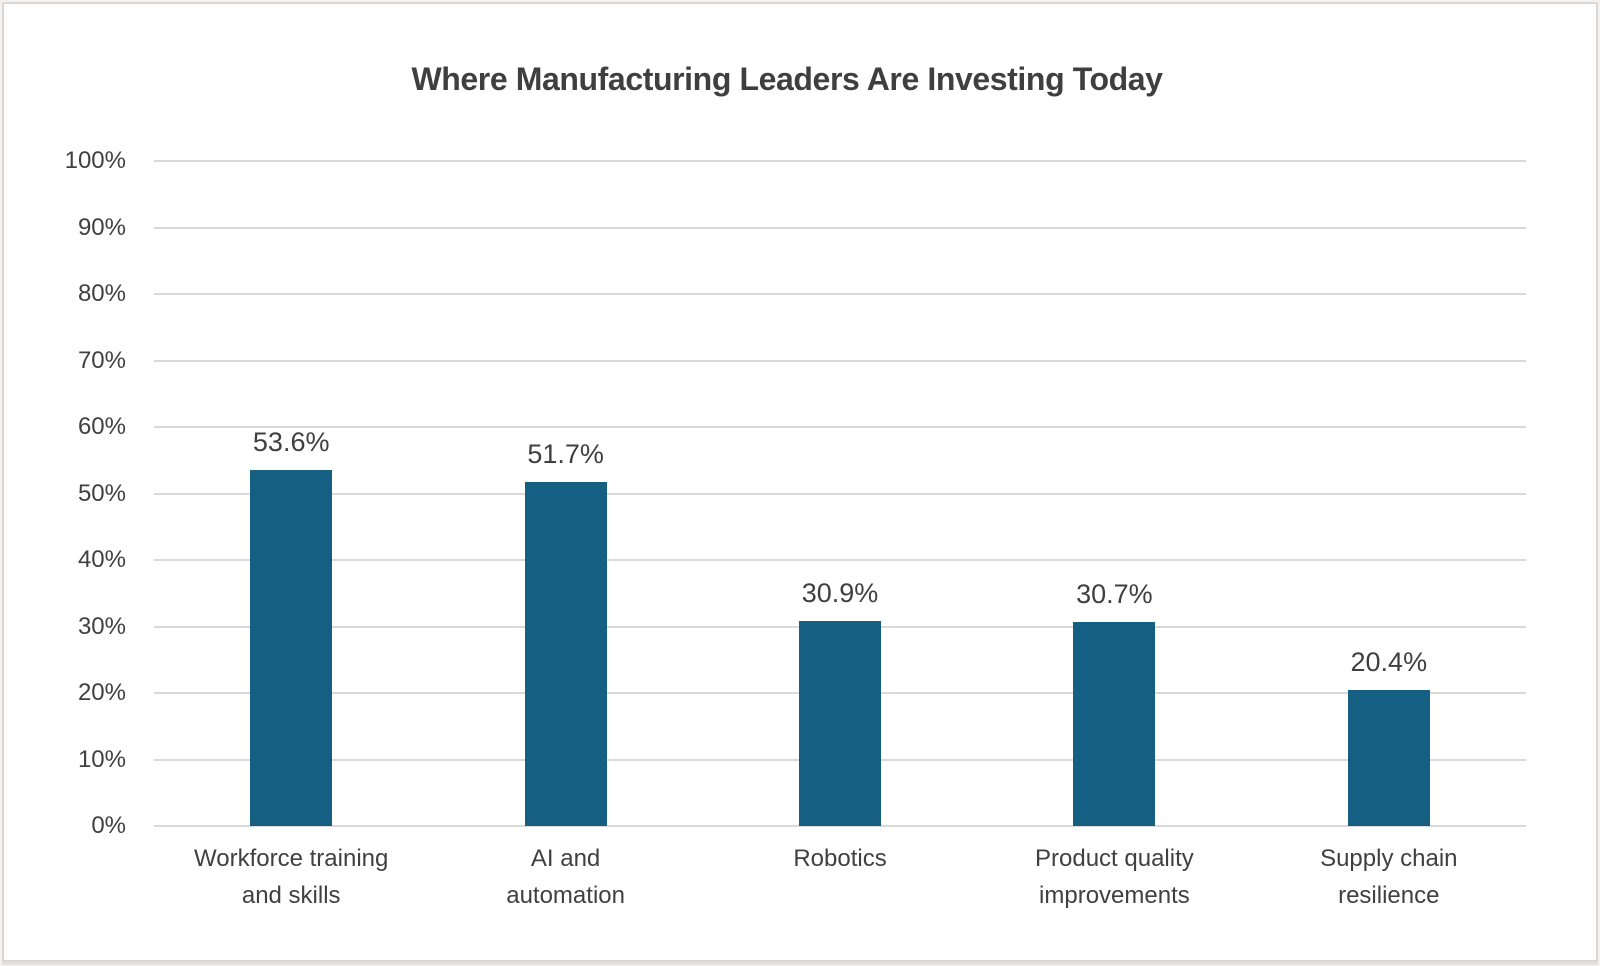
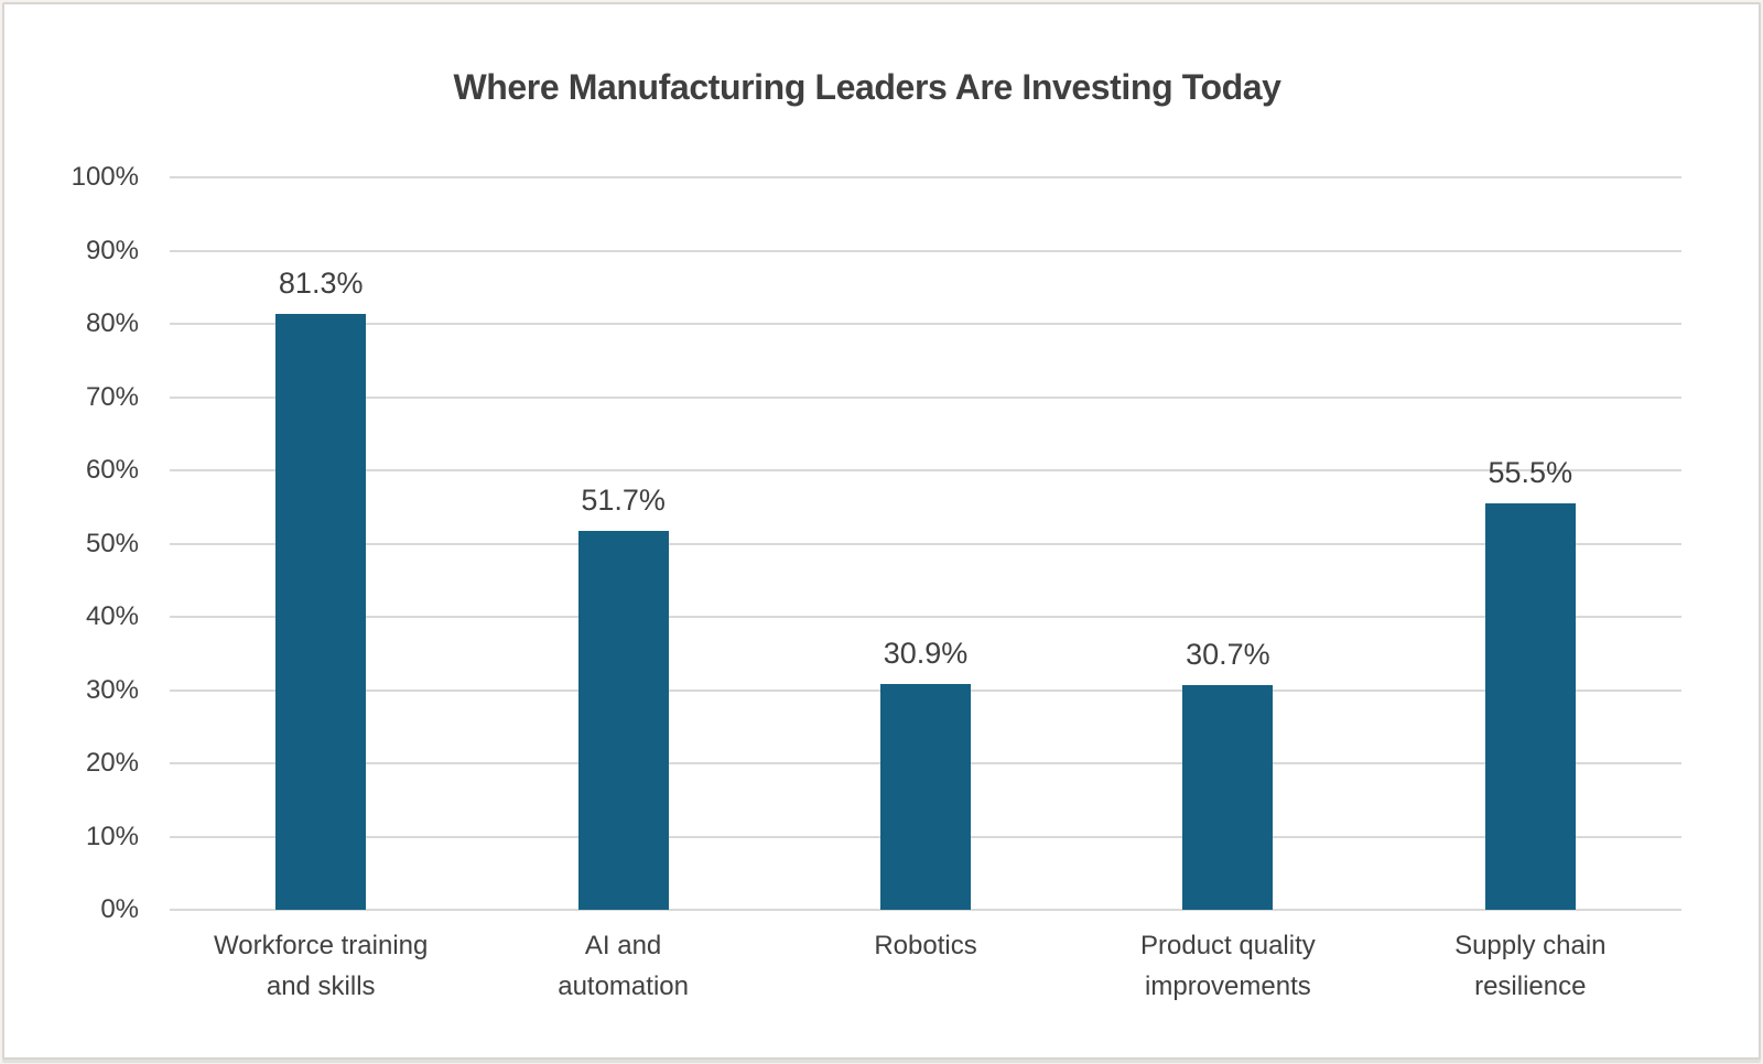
Workforce training and skills: 53.6% -> 81.3%
Supply chain resilience: 20.4% -> 55.5%
